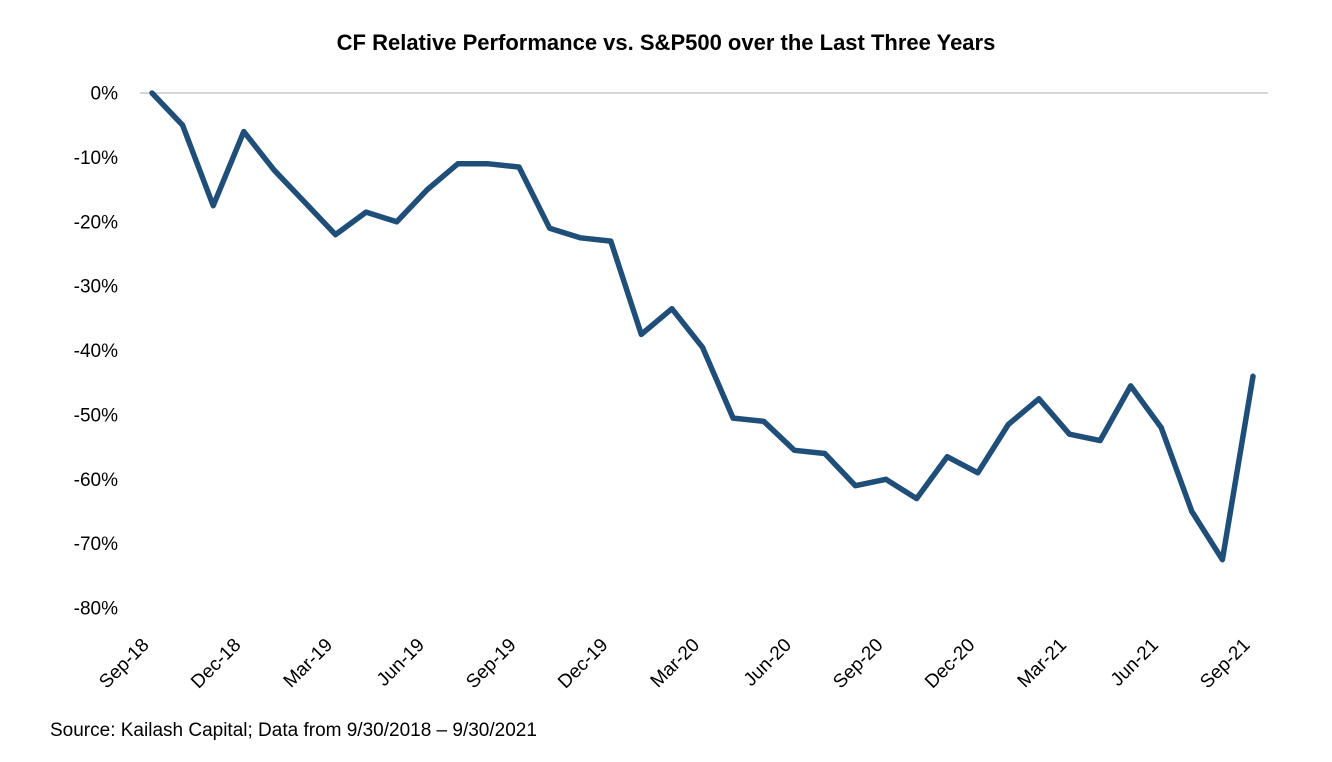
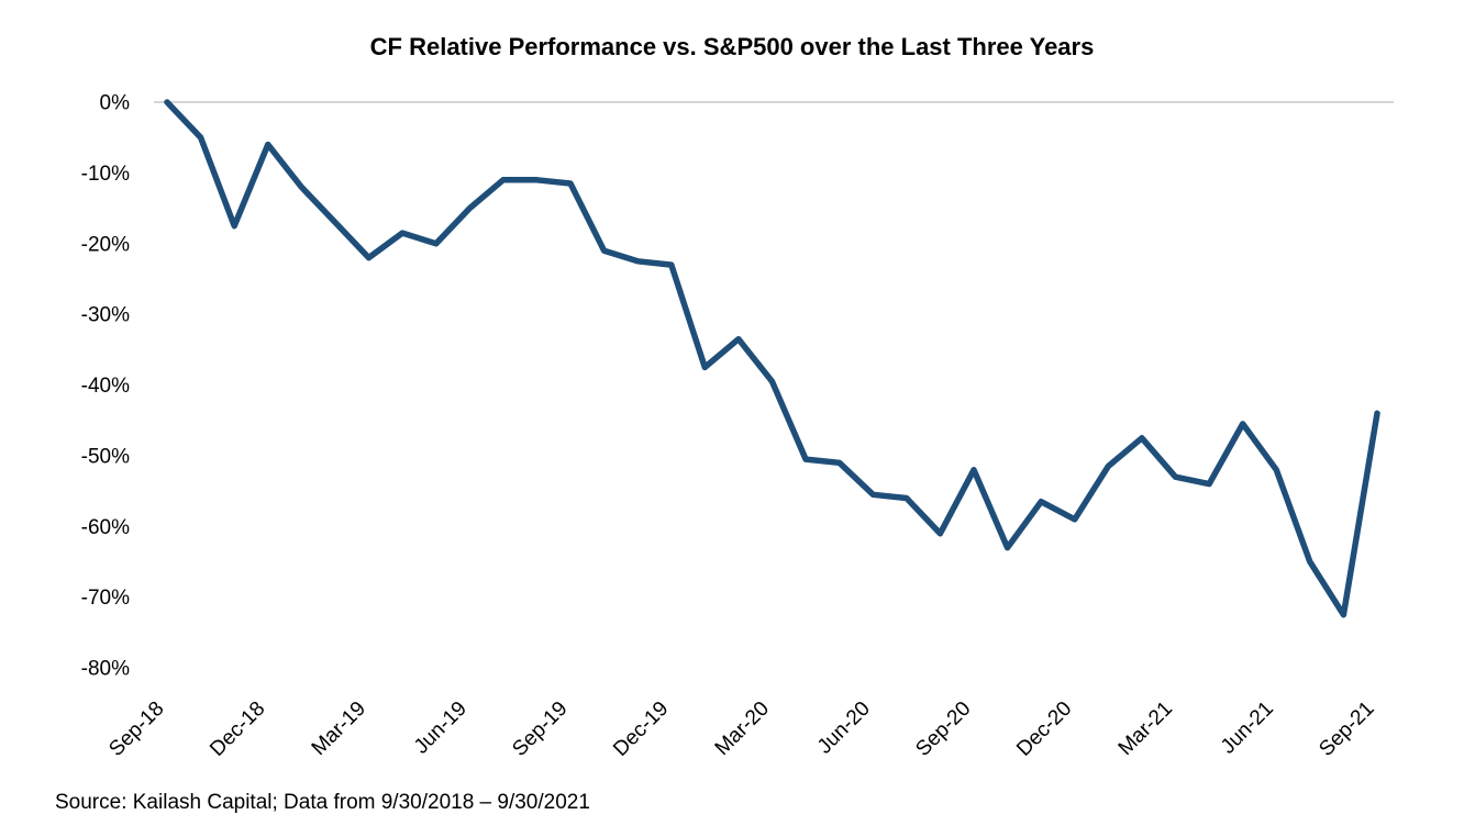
Sep-20: -60% -> -52%
